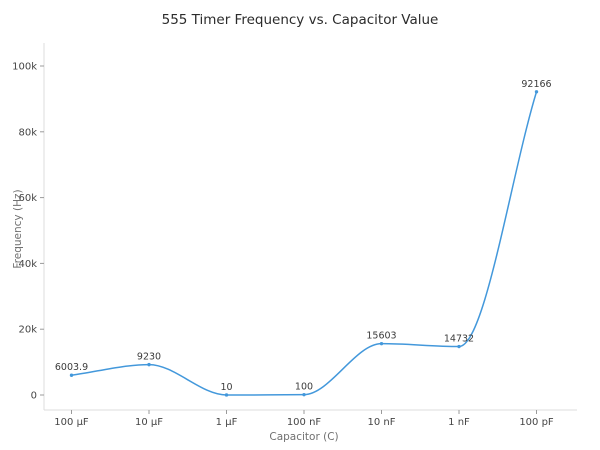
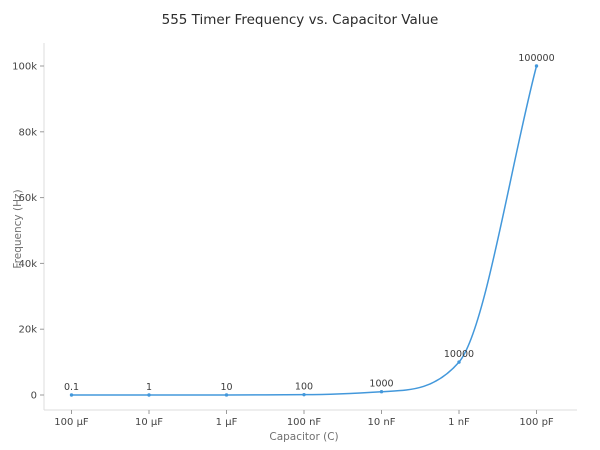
100 µF: 6003.9 -> 0.1
10 µF: 9230 -> 1
10 nF: 15603 -> 1000
1 nF: 14732 -> 10000
100 pF: 92166 -> 100000
